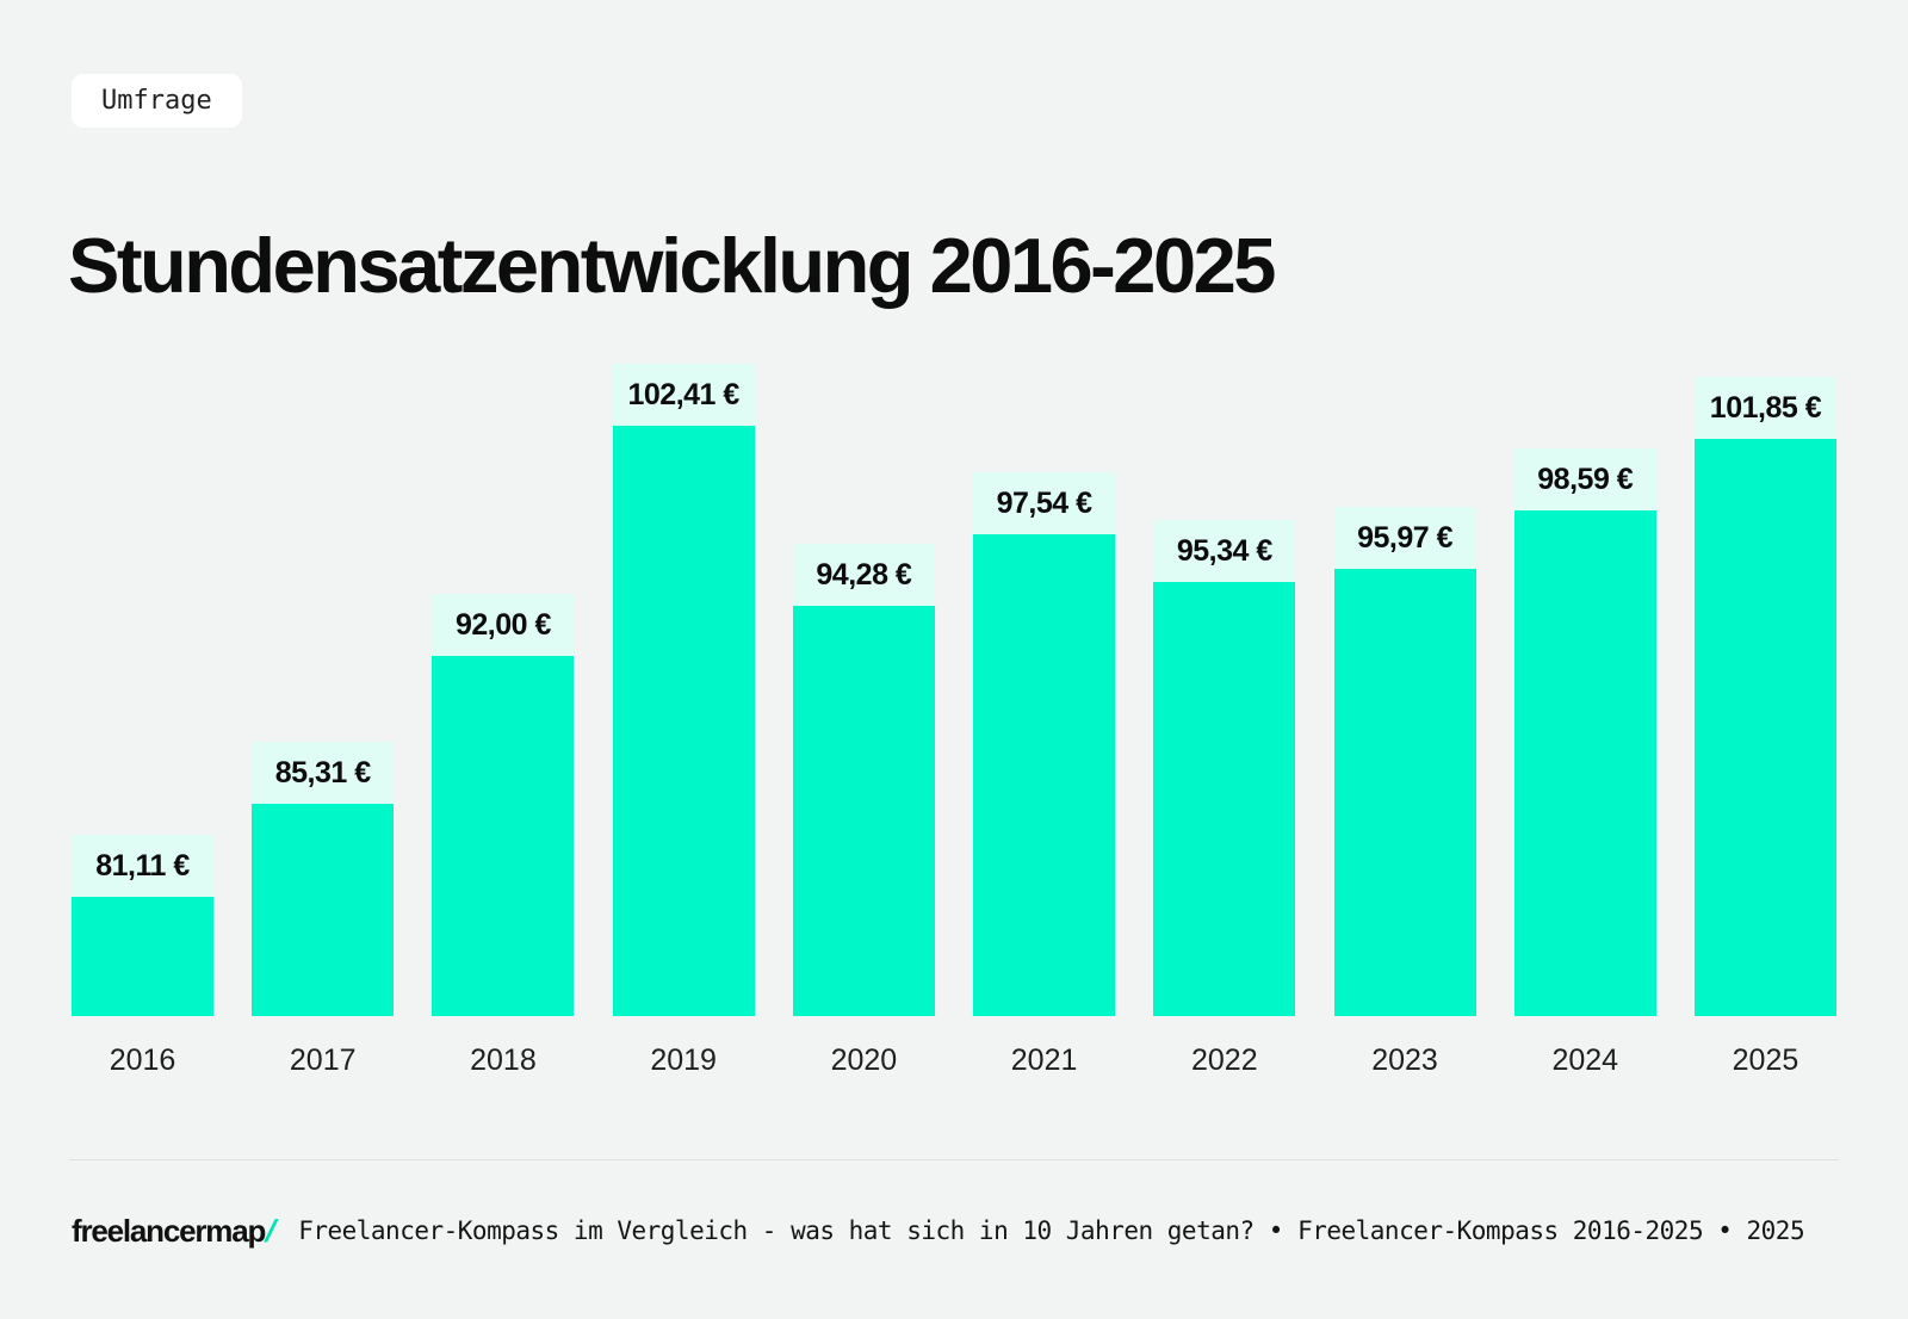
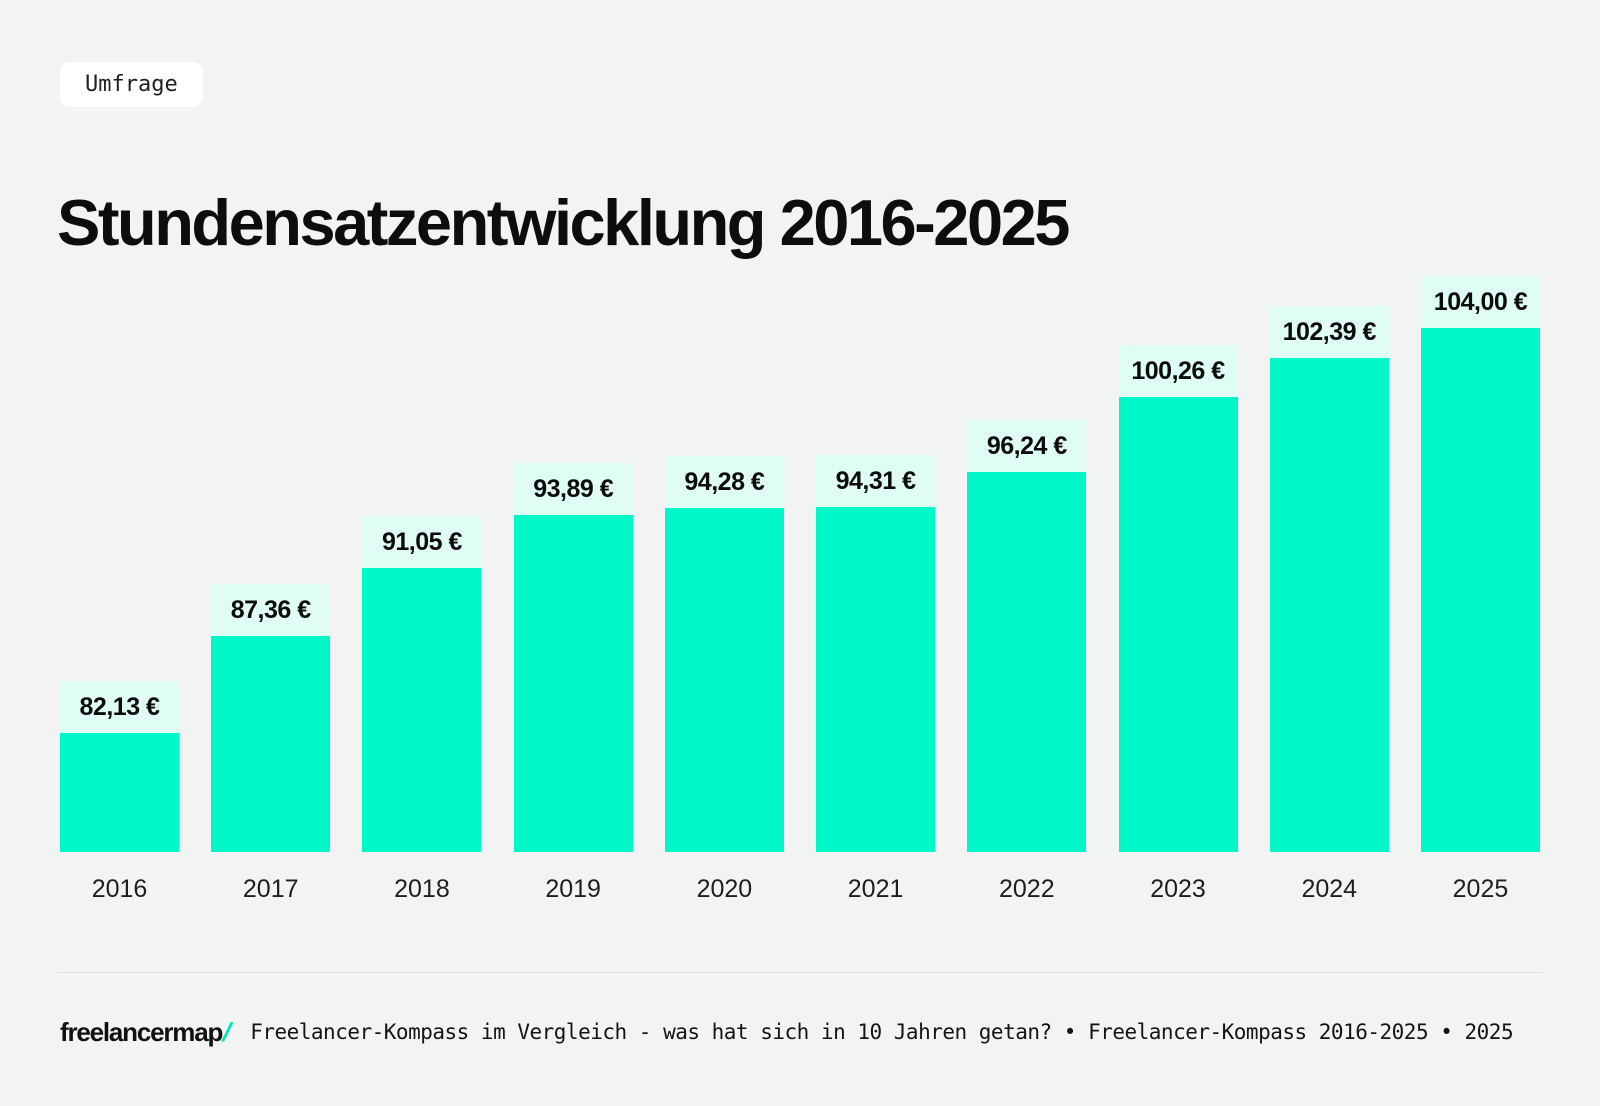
2016: 81,11 -> 82,13
2017: 85,31 -> 87,36
2018: 92,00 -> 91,05
2019: 102,41 -> 93,89
2021: 97,54 -> 94,31
2022: 95,34 -> 96,24
2023: 95,97 -> 100,26
2024: 98,59 -> 102,39
2025: 101,85 -> 104,00
